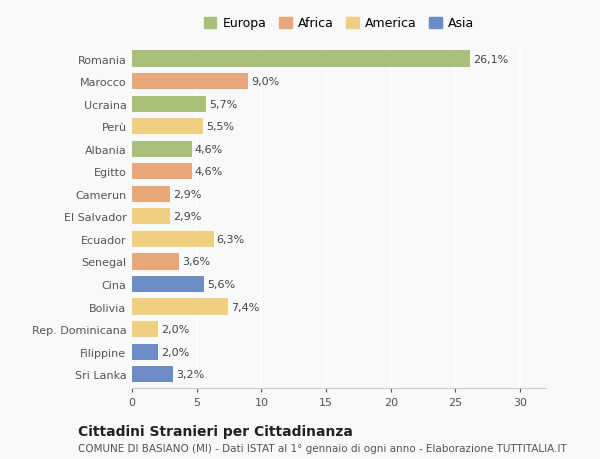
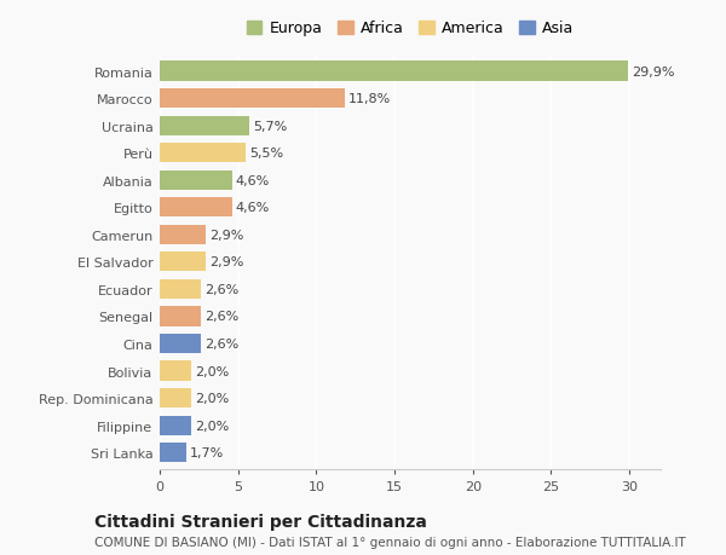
Romania: 26,1% -> 29,9%
Marocco: 9,0% -> 11,8%
Ecuador: 6,3% -> 2,6%
Senegal: 3,6% -> 2,6%
Cina: 5,6% -> 2,6%
Bolivia: 7,4% -> 2,0%
Sri Lanka: 3,2% -> 1,7%
